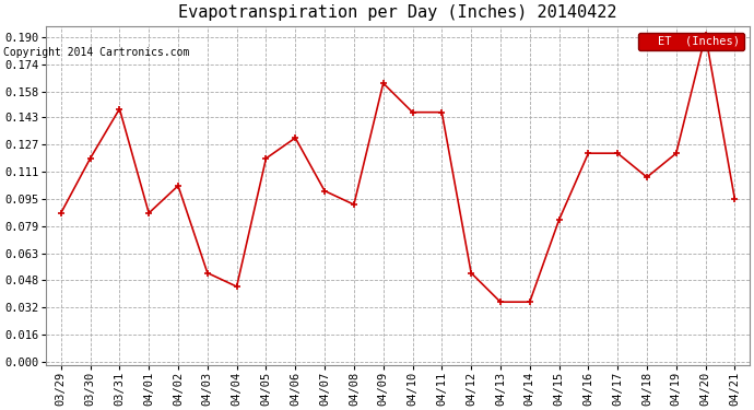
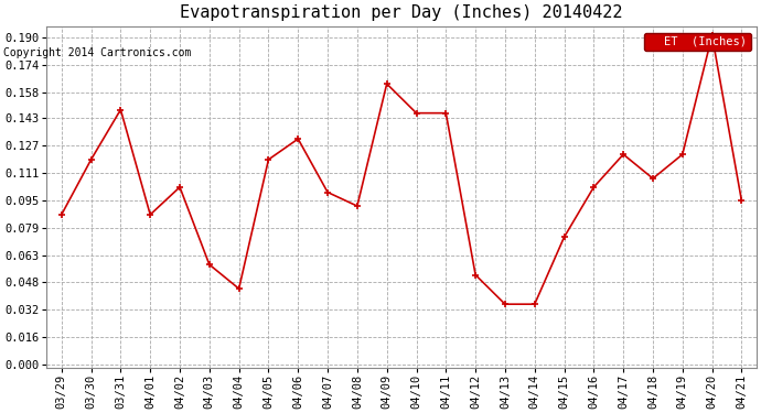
04/03: 0.052 -> 0.058
04/15: 0.083 -> 0.074
04/16: 0.122 -> 0.103
